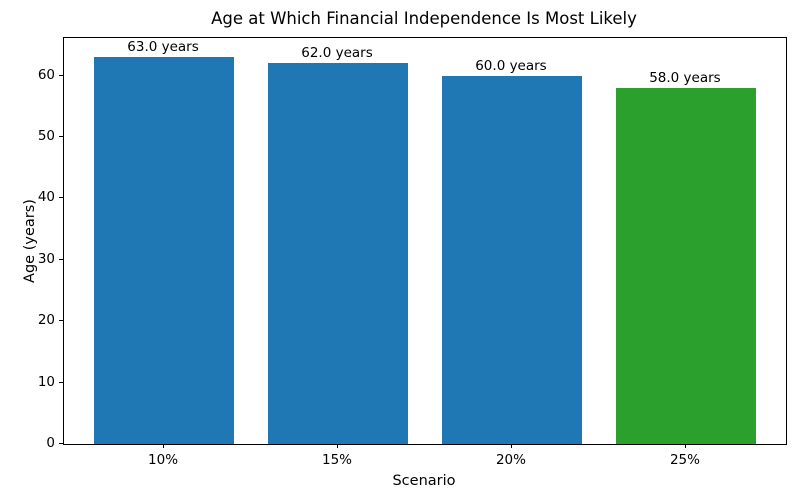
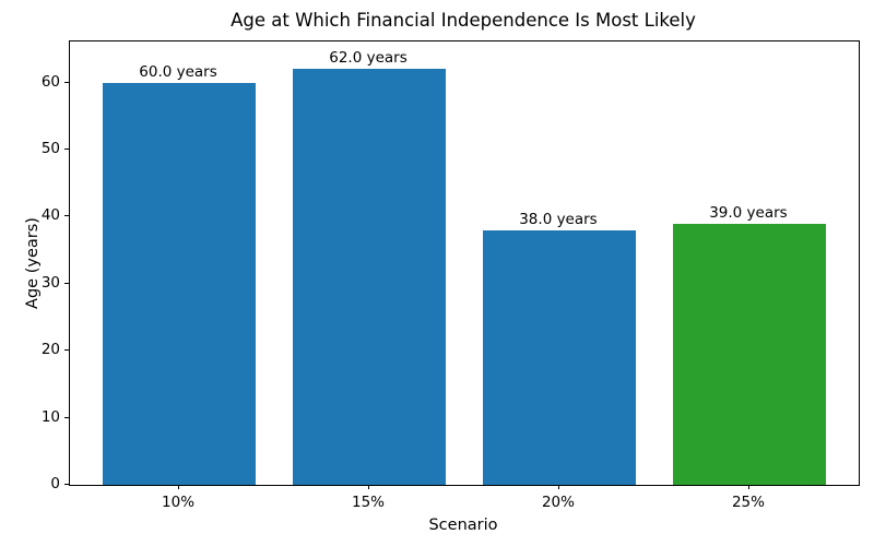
10%: 63.0 -> 60.0
20%: 60.0 -> 38.0
25%: 58.0 -> 39.0
